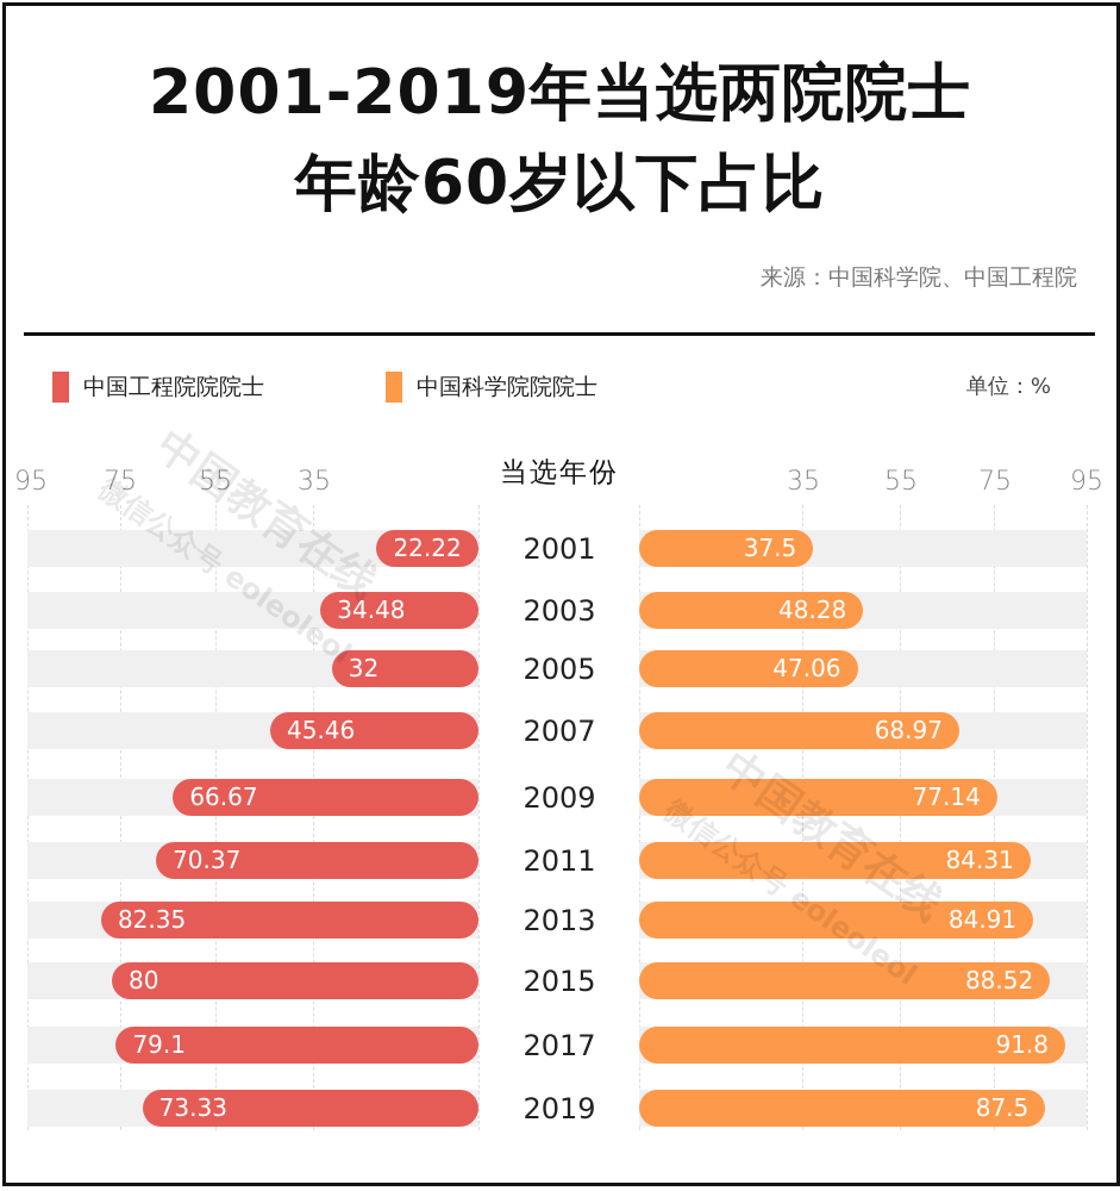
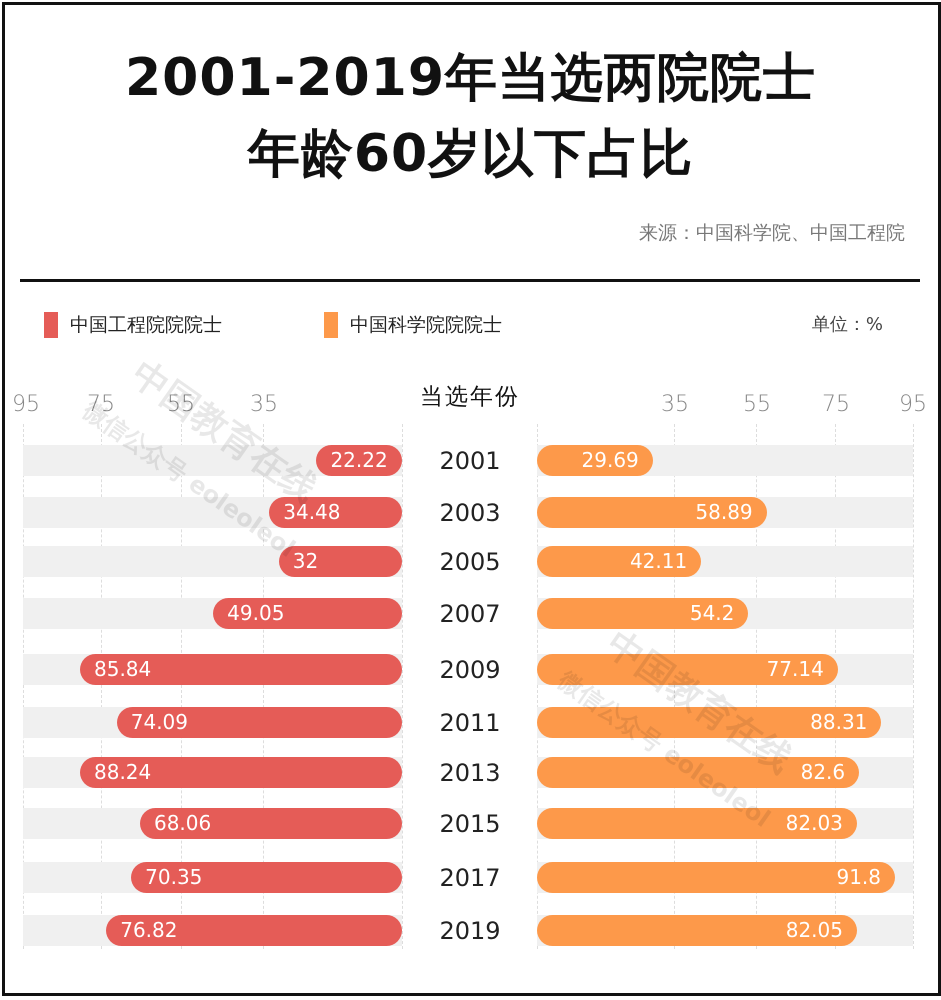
中国科学院院院士/2001: 37.5 -> 29.69
中国科学院院院士/2003: 48.28 -> 58.89
中国科学院院院士/2005: 47.06 -> 42.11
中国工程院院院士/2007: 45.46 -> 49.05
中国科学院院院士/2007: 68.97 -> 54.2
中国工程院院院士/2009: 66.67 -> 85.84
中国工程院院院士/2011: 70.37 -> 74.09
中国科学院院院士/2011: 84.31 -> 88.31
中国工程院院院士/2013: 82.35 -> 88.24
中国科学院院院士/2013: 84.91 -> 82.6
中国工程院院院士/2015: 80 -> 68.06
中国科学院院院士/2015: 88.52 -> 82.03
中国工程院院院士/2017: 79.1 -> 70.35
中国工程院院院士/2019: 73.33 -> 76.82
中国科学院院院士/2019: 87.5 -> 82.05
